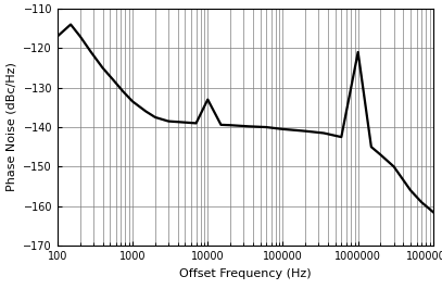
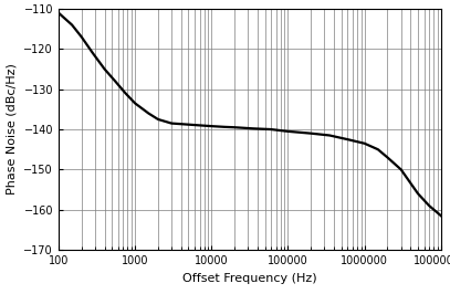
100: -117.0 -> -111.0
10000: -133.0 -> -139.2
1000000: -121.0 -> -143.5
